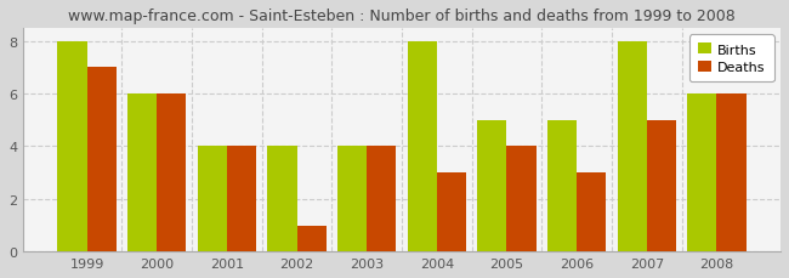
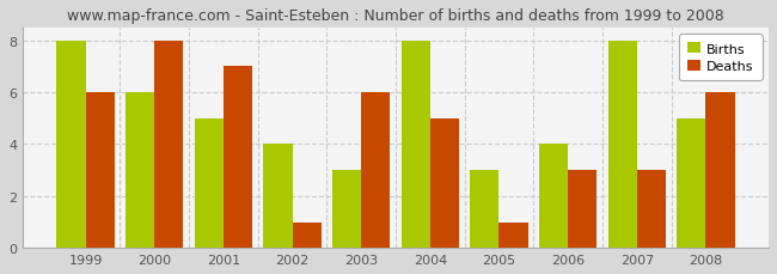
Deaths/1999: 7 -> 6
Deaths/2000: 6 -> 8
Births/2001: 4 -> 5
Deaths/2001: 4 -> 7
Births/2003: 4 -> 3
Deaths/2003: 4 -> 6
Deaths/2004: 3 -> 5
Births/2005: 5 -> 3
Deaths/2005: 4 -> 1
Births/2006: 5 -> 4
Deaths/2007: 5 -> 3
Births/2008: 6 -> 5
